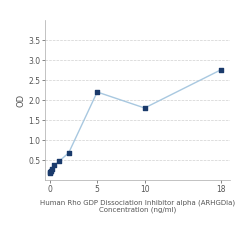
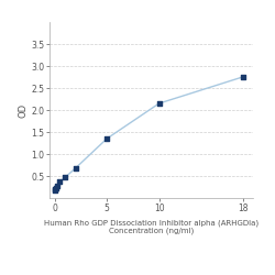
5: 2.20 -> 1.35
10: 1.80 -> 2.15
